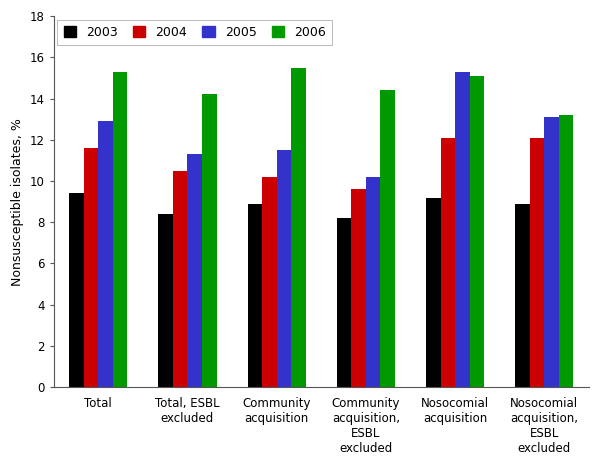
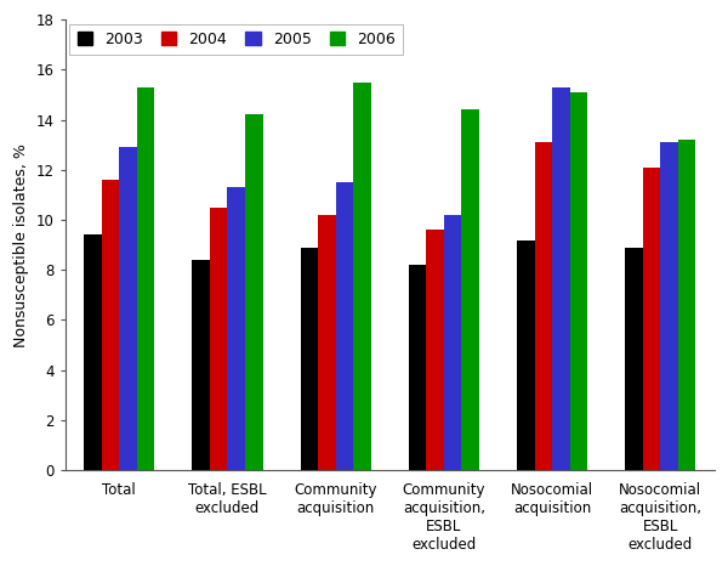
2004/Nosocomial acquisition: 12.1 -> 13.1
